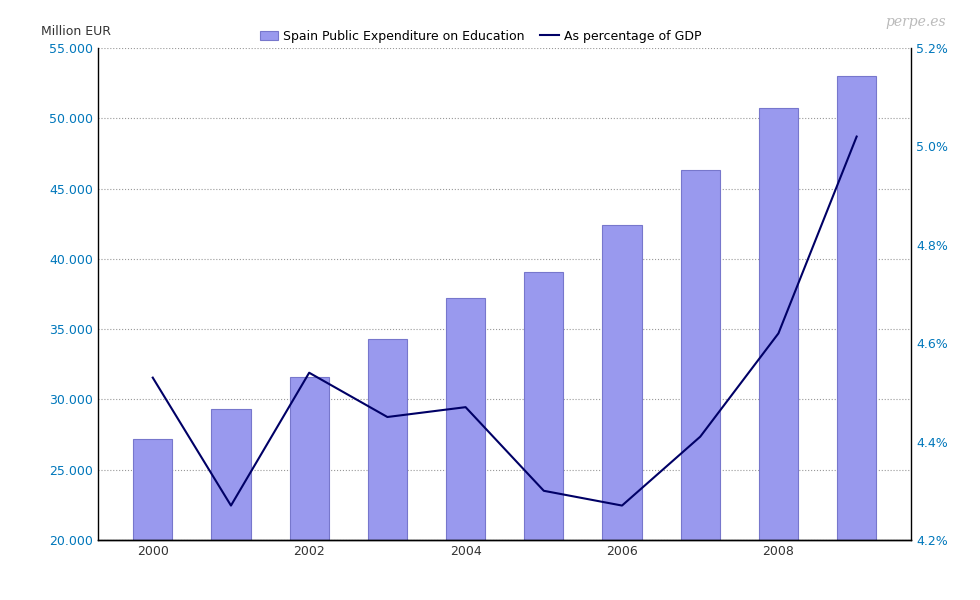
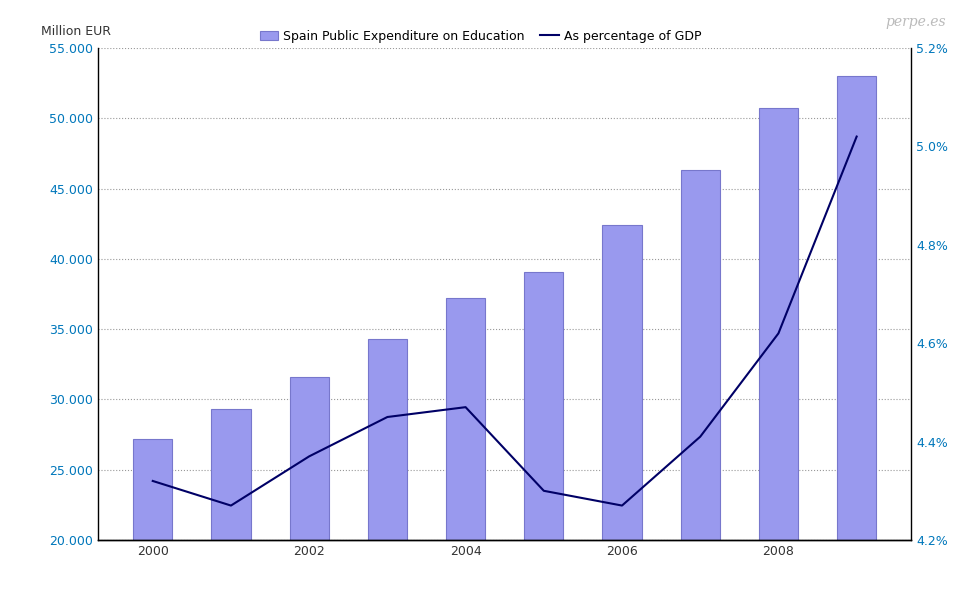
As percentage of GDP/2000: 4.53% -> 4.32%
As percentage of GDP/2002: 4.54% -> 4.37%
